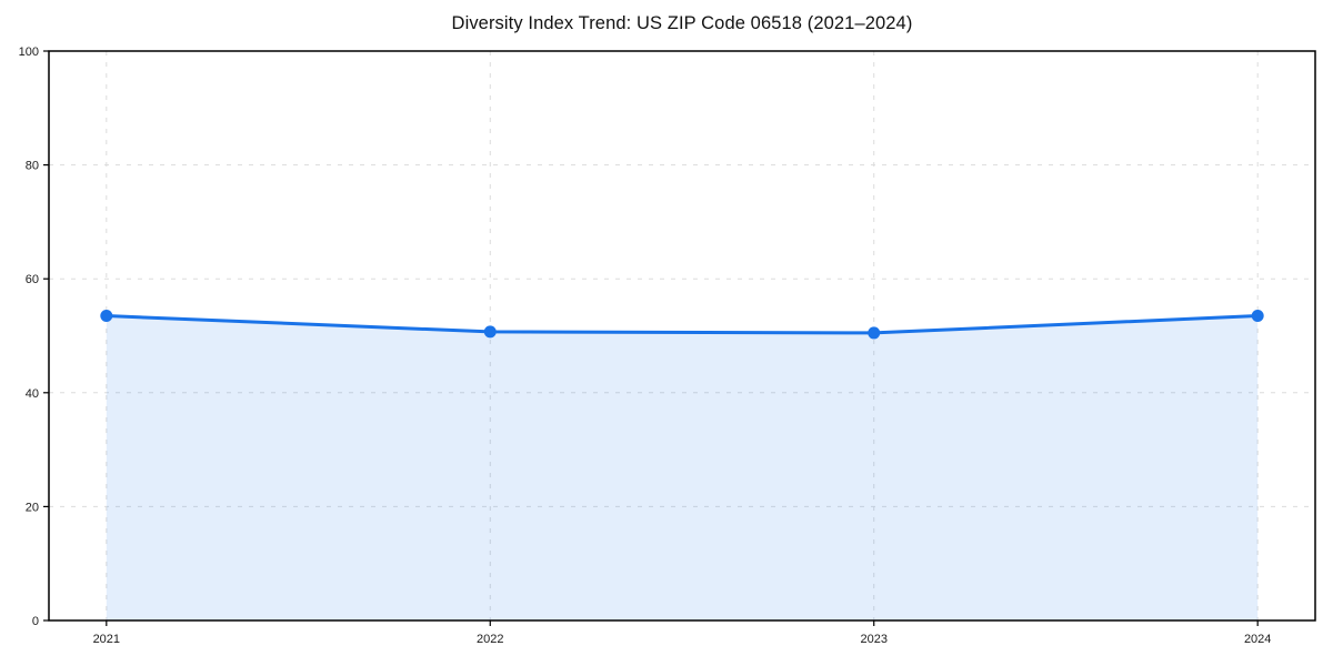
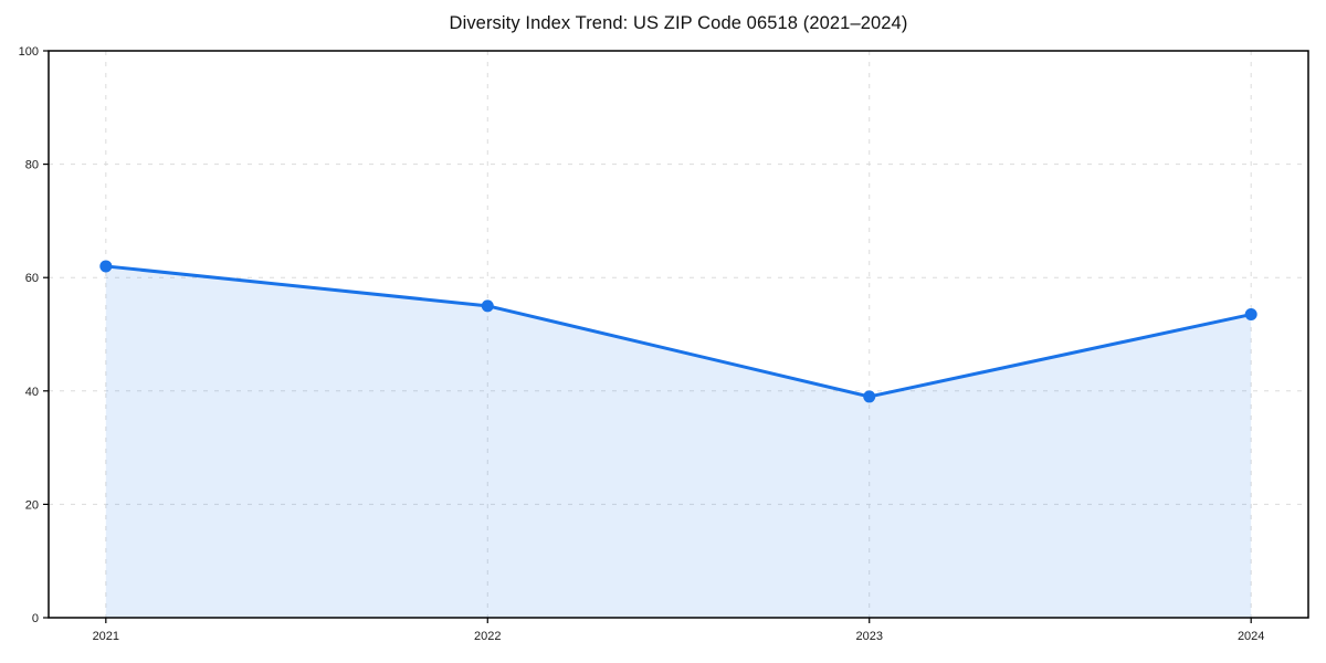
2021: 54 -> 62
2022: 51 -> 55
2023: 50 -> 39
